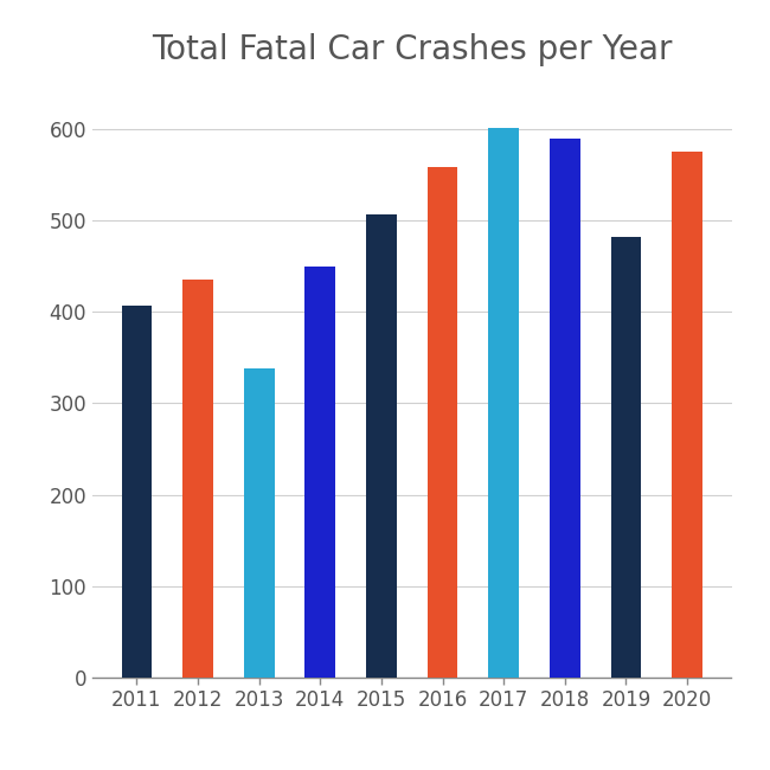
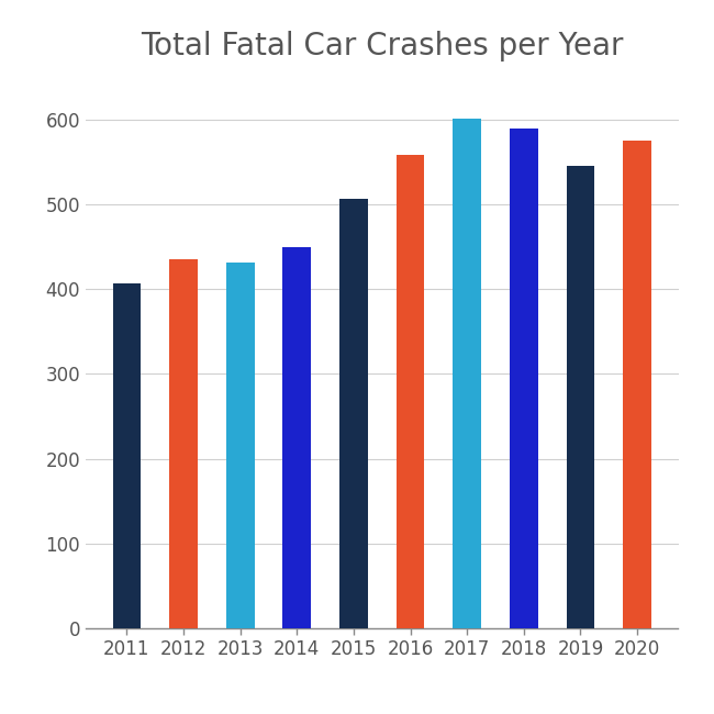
2013: 338 -> 432
2019: 482 -> 546
